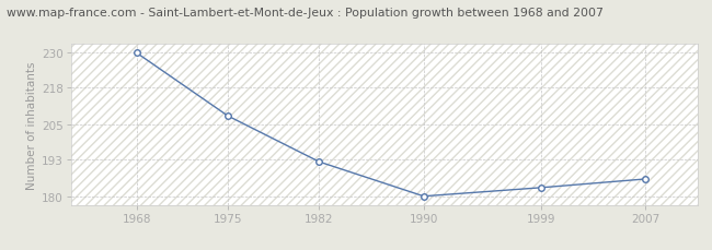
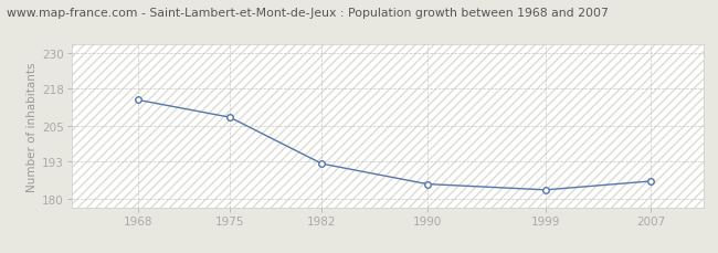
1968: 230 -> 214
1990: 180 -> 185
